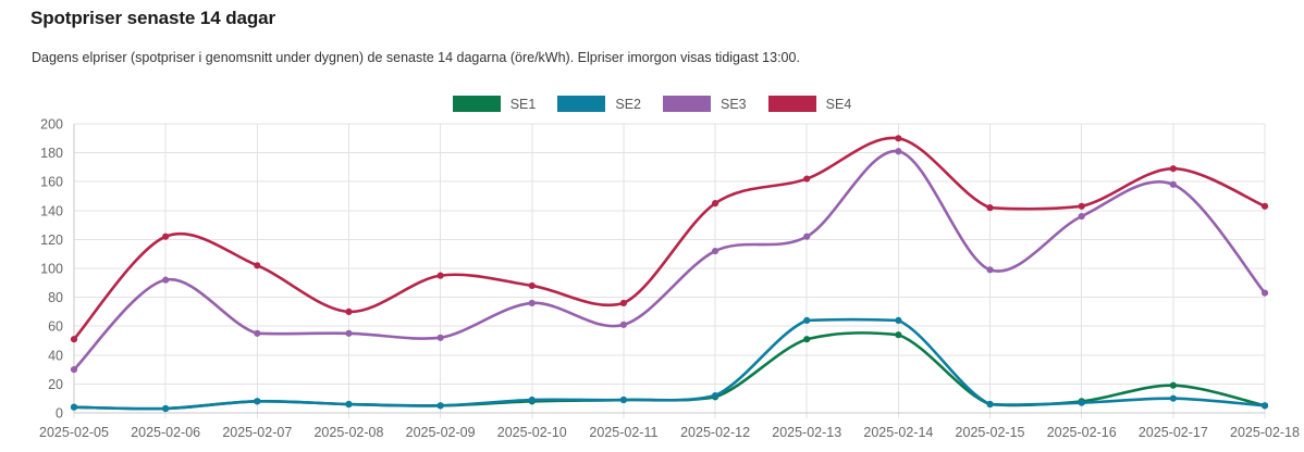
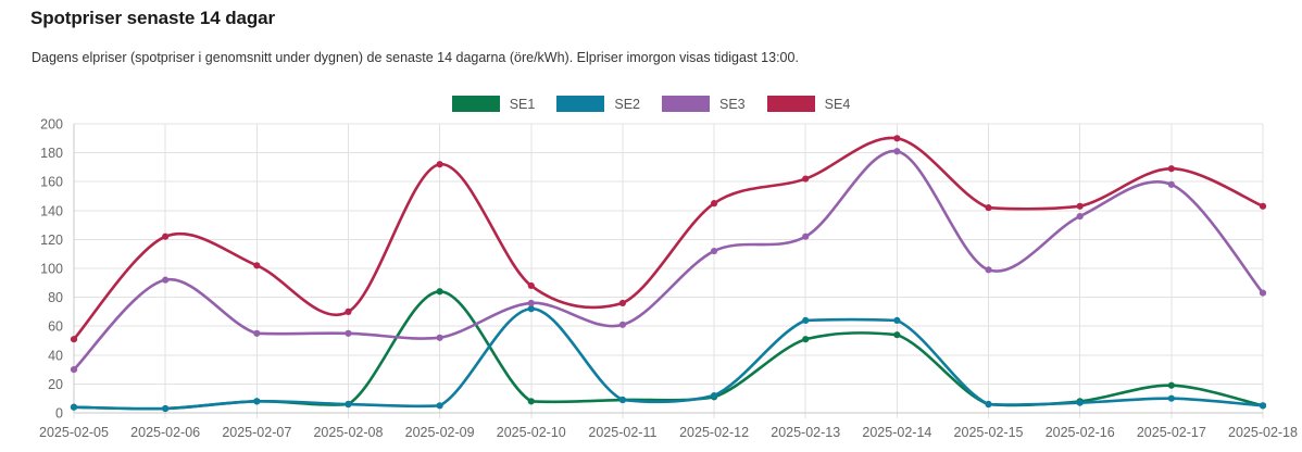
SE1/2025-02-09: 5 -> 84
SE4/2025-02-09: 95 -> 172
SE2/2025-02-10: 9 -> 72
